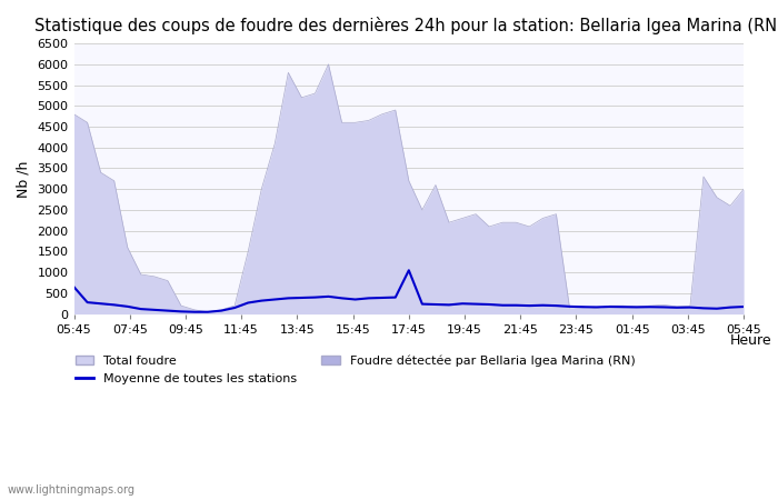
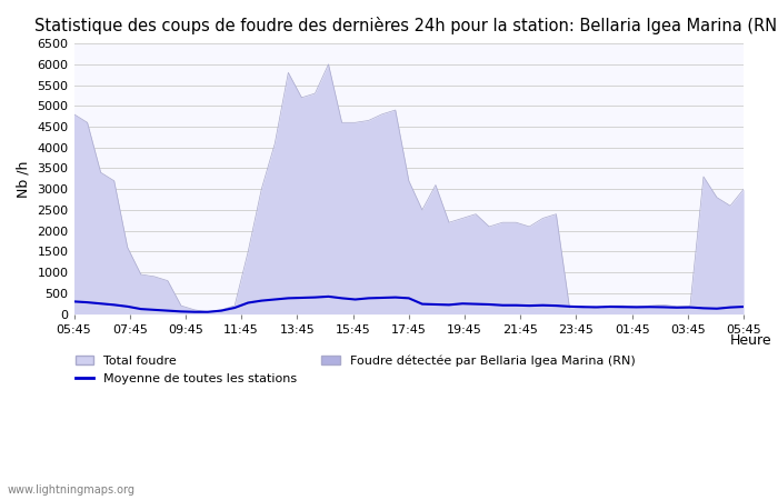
Moyenne de toutes les stations/05:45: 650 -> 300
Moyenne de toutes les stations/17:45: 1050 -> 380
